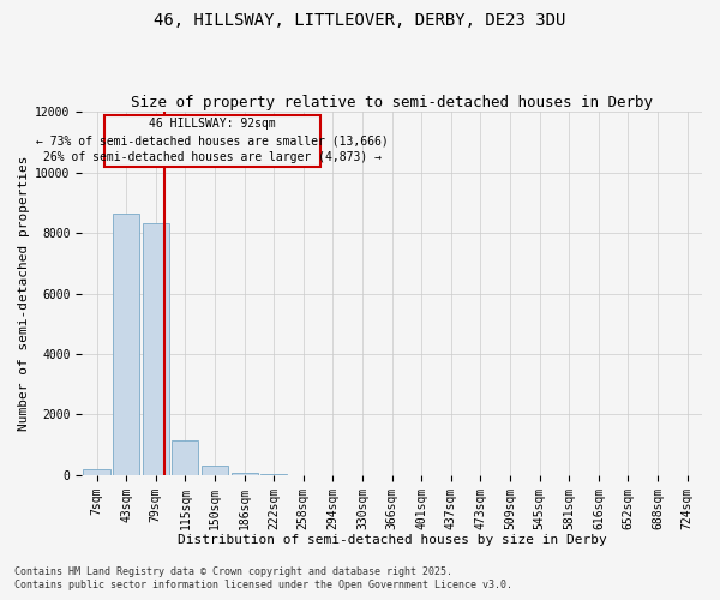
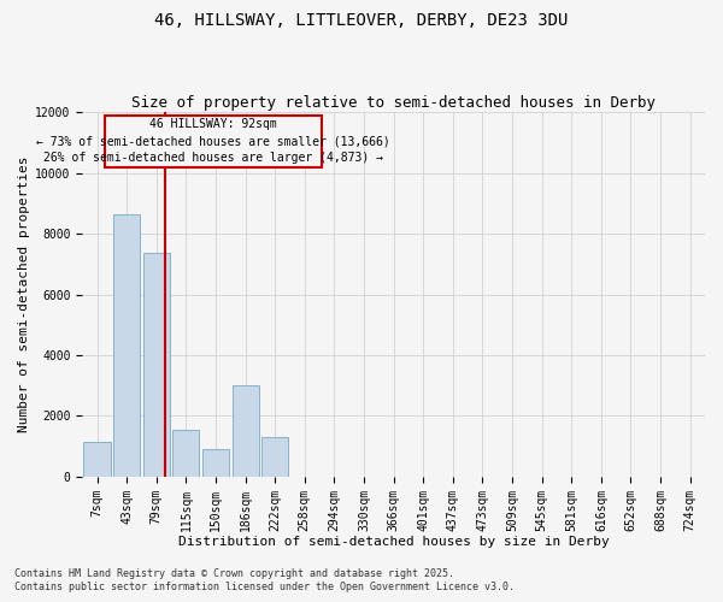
7sqm: 200 -> 1150
79sqm: 8300 -> 7350
115sqm: 1150 -> 1550
150sqm: 300 -> 900
186sqm: 80 -> 3000
222sqm: 20 -> 1300
